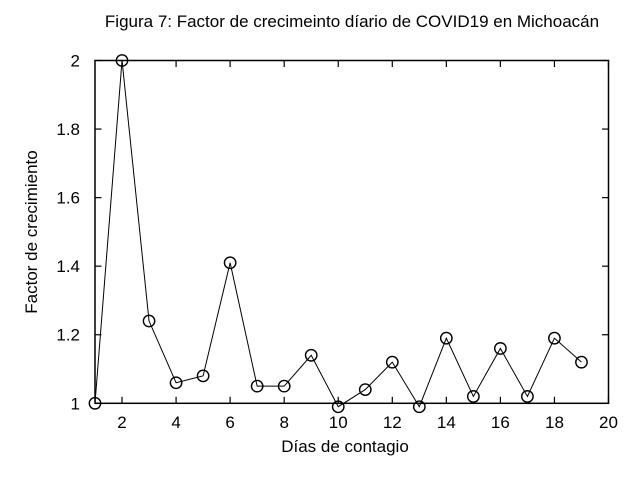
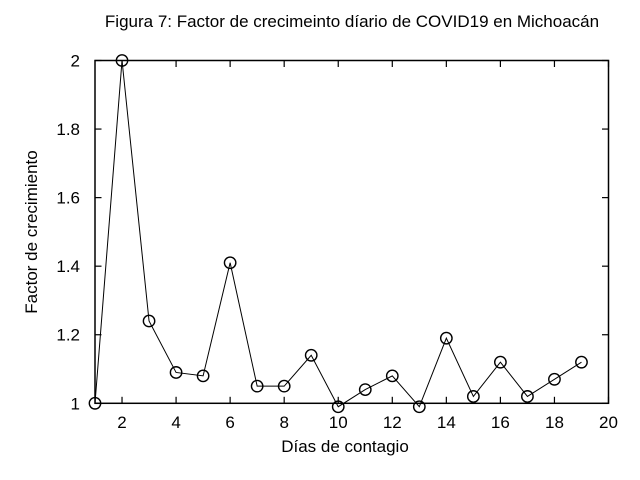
4: 1.06 -> 1.09
12: 1.12 -> 1.08
16: 1.16 -> 1.12
18: 1.19 -> 1.07
